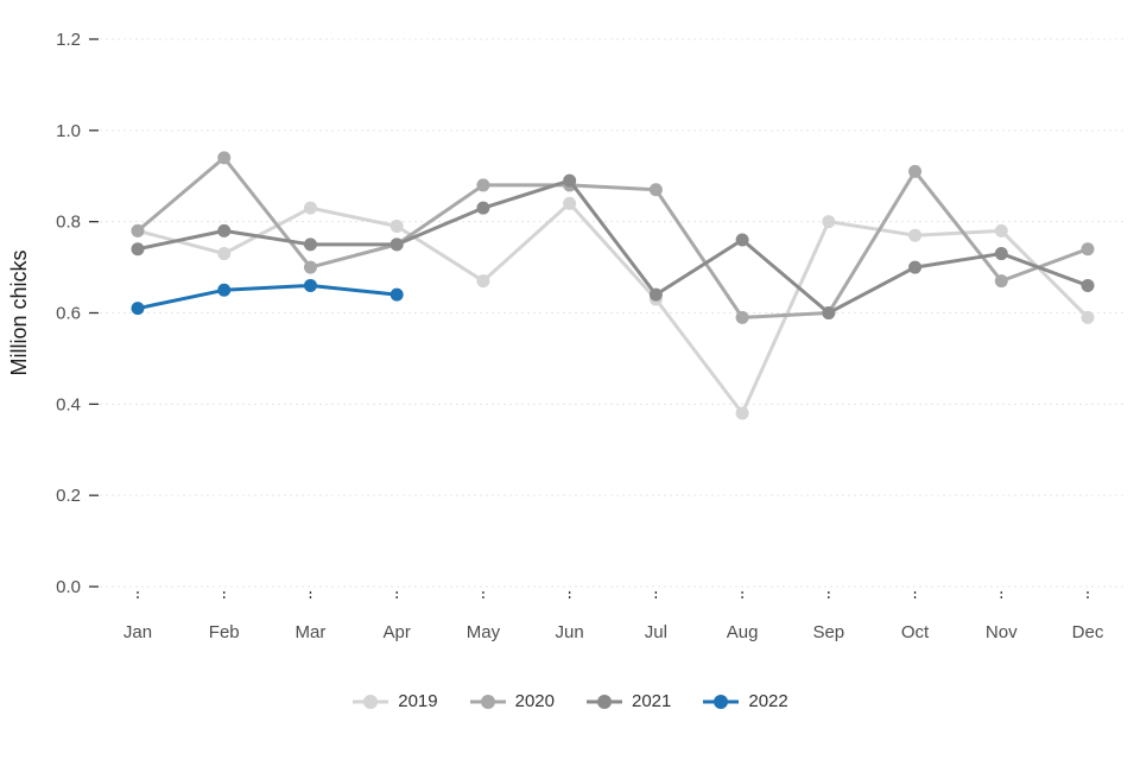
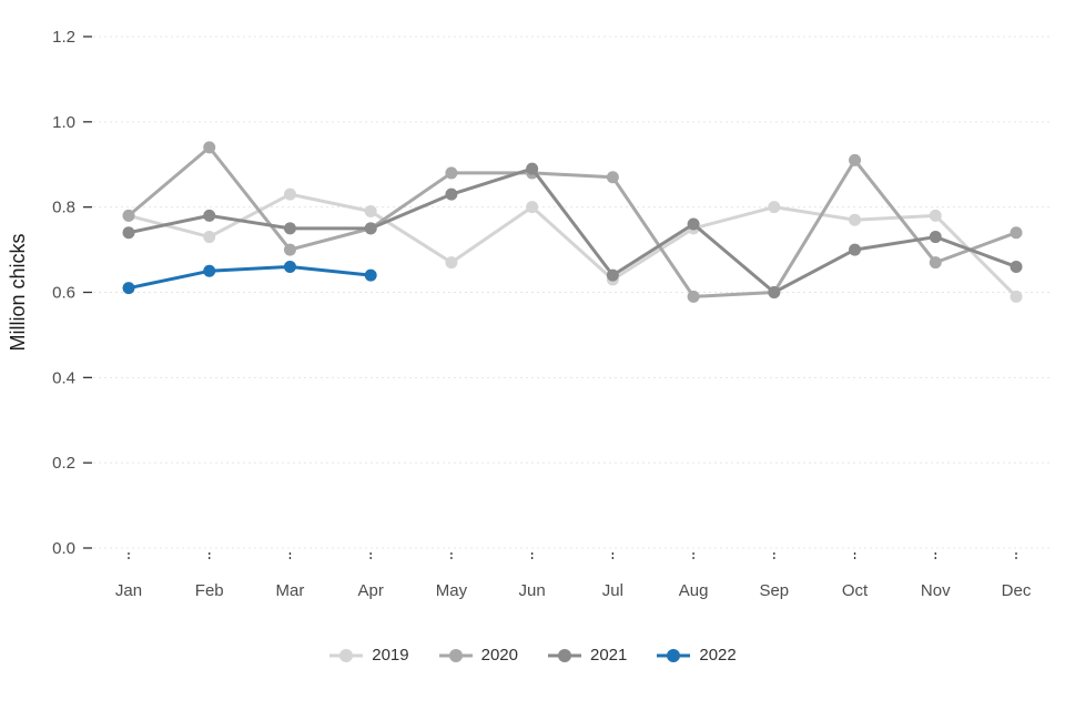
2019/Jun: 0.84 -> 0.80
2019/Aug: 0.38 -> 0.75
